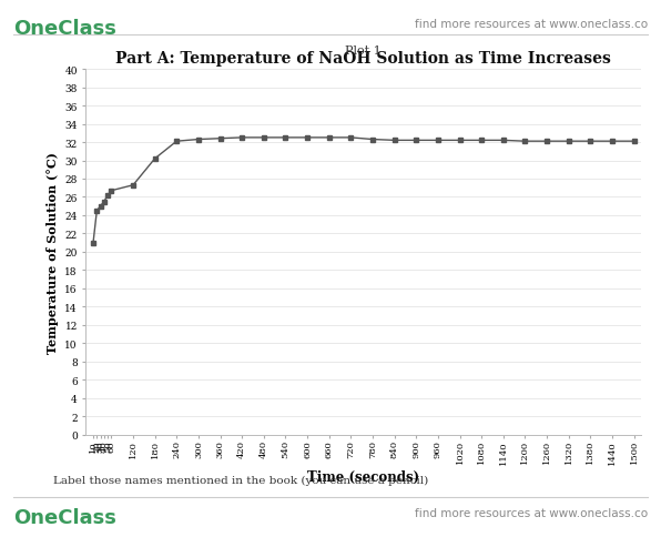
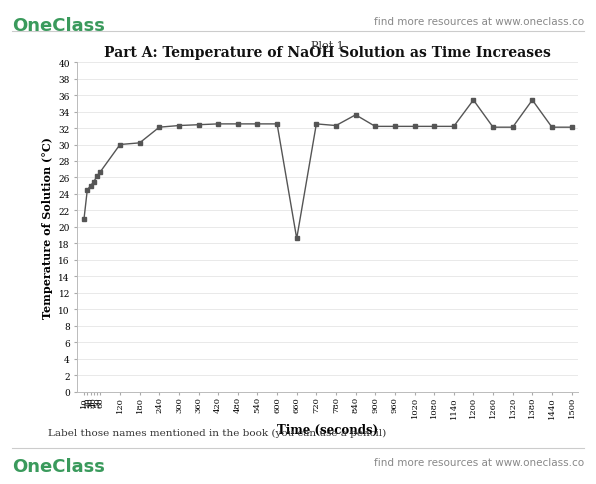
120: 27.3 -> 30.0
660: 32.5 -> 18.6
840: 32.2 -> 33.6
1200: 32.1 -> 35.4
1380: 32.1 -> 35.4
